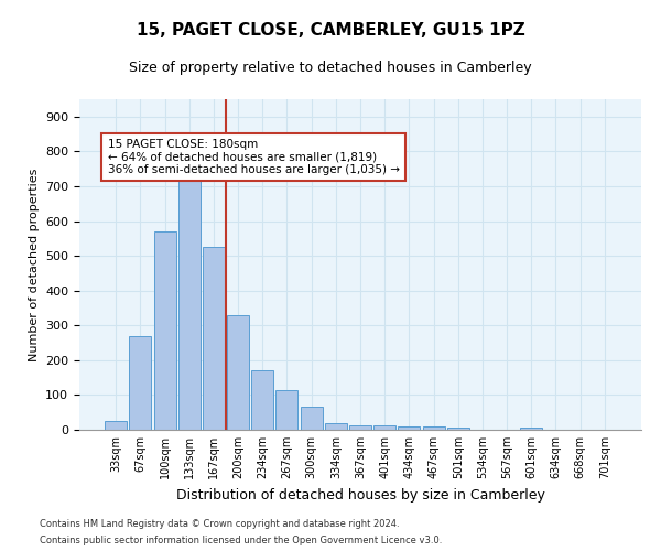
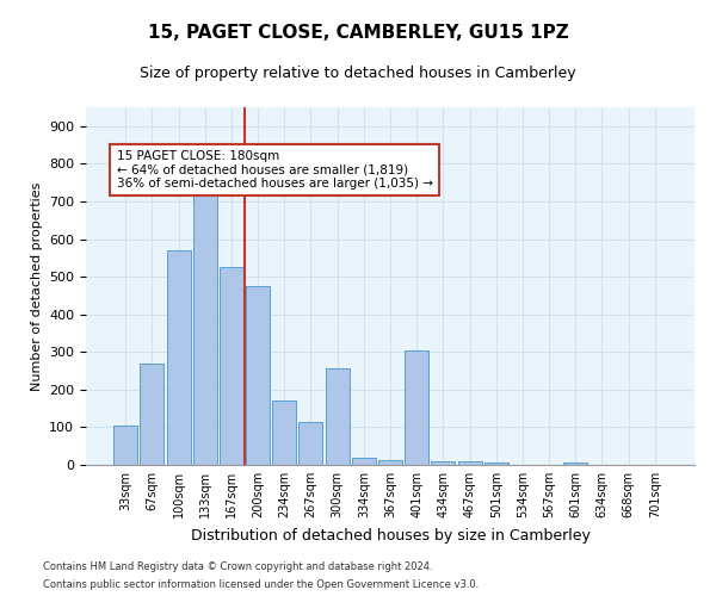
33sqm: 25 -> 105
200sqm: 330 -> 475
300sqm: 68 -> 255
401sqm: 13 -> 305
